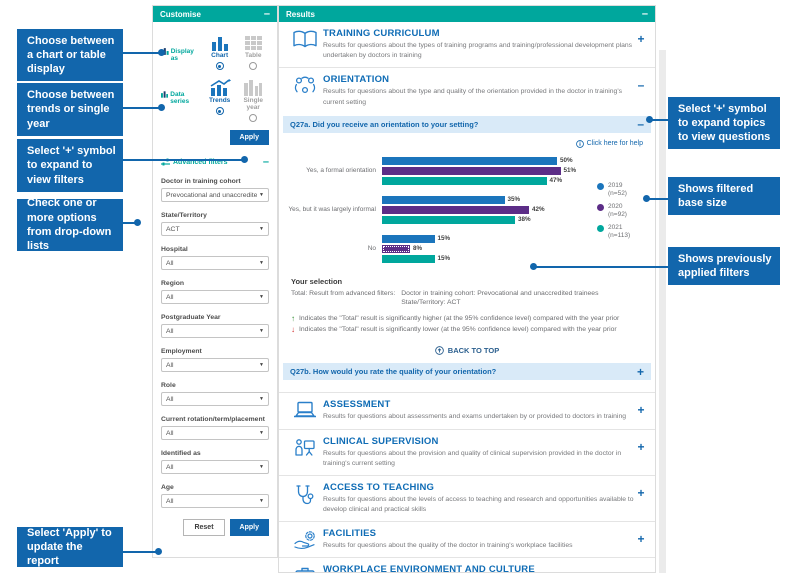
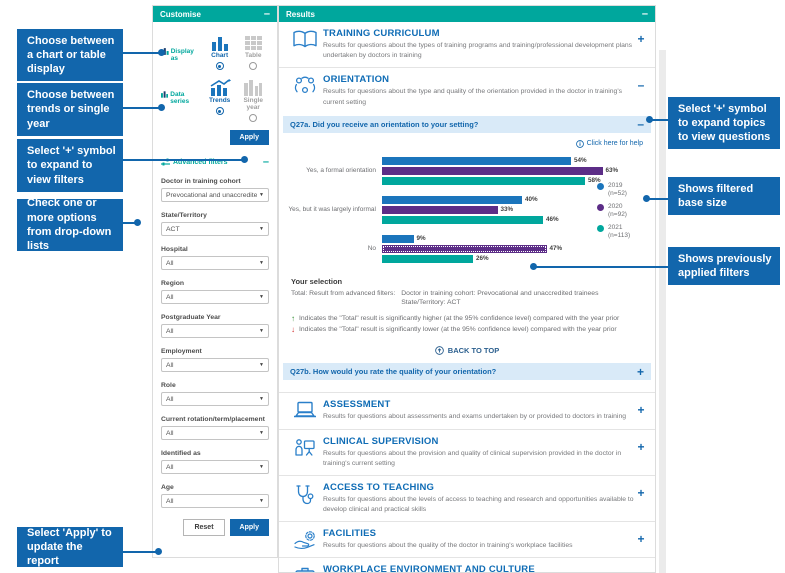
2019/Yes, a formal orientation: 50% -> 54%
2020/Yes, a formal orientation: 51% -> 63%
2021/Yes, a formal orientation: 47% -> 58%
2019/Yes, but it was largely informal: 35% -> 40%
2020/Yes, but it was largely informal: 42% -> 33%
2021/Yes, but it was largely informal: 38% -> 46%
2019/No: 15% -> 9%
2020/No: 8% -> 47%
2021/No: 15% -> 26%
